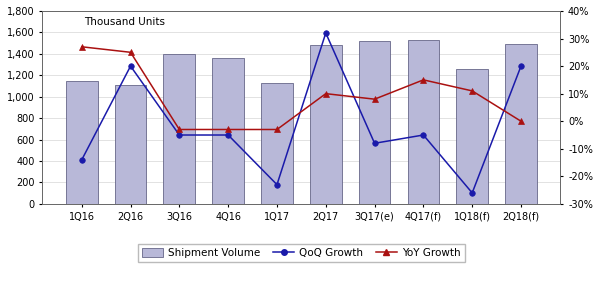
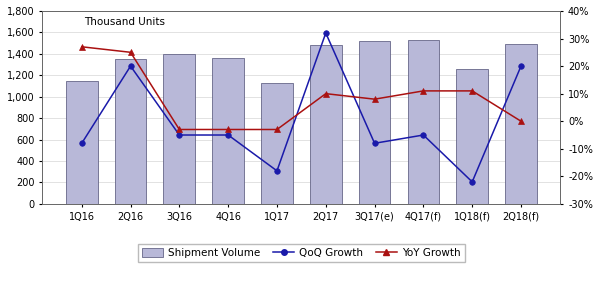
QoQ Growth/1Q16: -14% -> -8%
Shipment Volume/2Q16: 1,110 -> 1,350
QoQ Growth/1Q17: -23% -> -18%
YoY Growth/4Q17(f): 15% -> 11%
QoQ Growth/1Q18(f): -26% -> -22%
